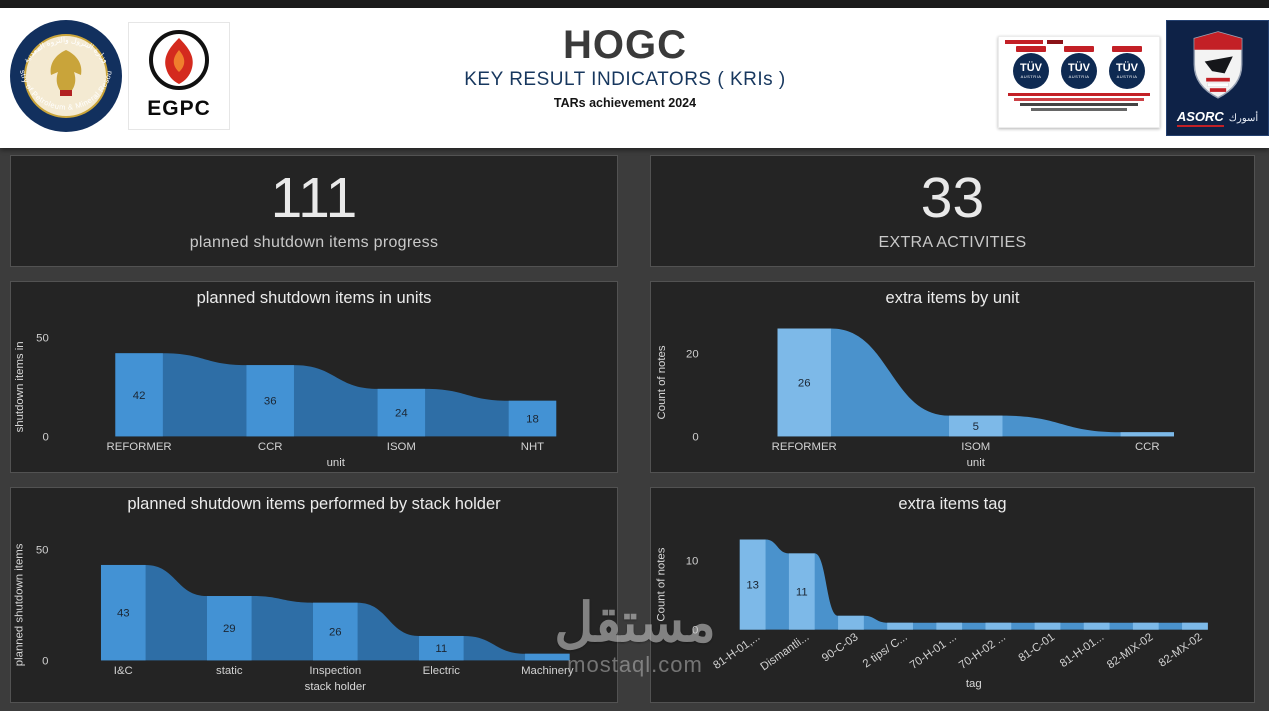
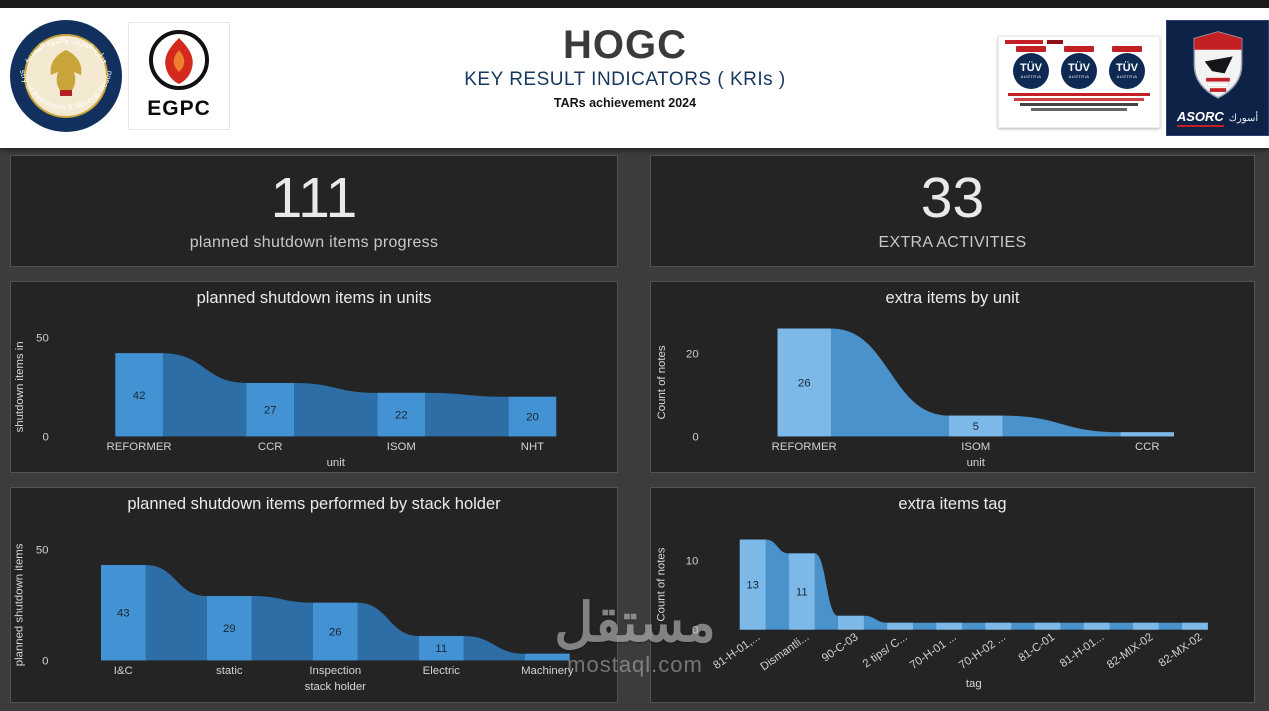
planned shutdown items in units/CCR: 36 -> 27
planned shutdown items in units/ISOM: 24 -> 22
planned shutdown items in units/NHT: 18 -> 20
